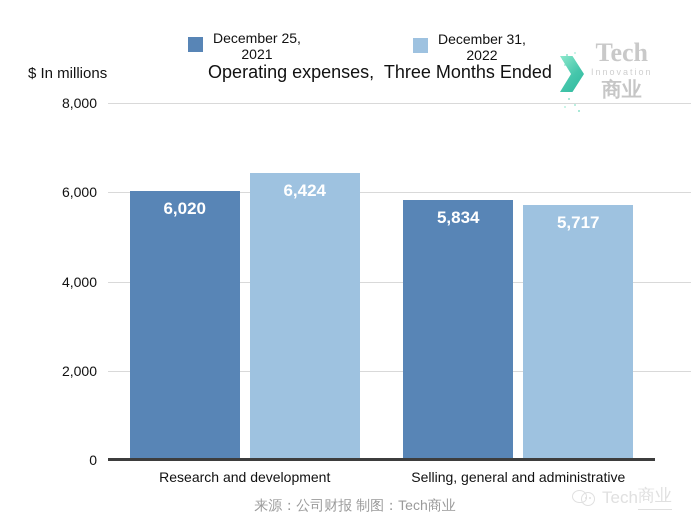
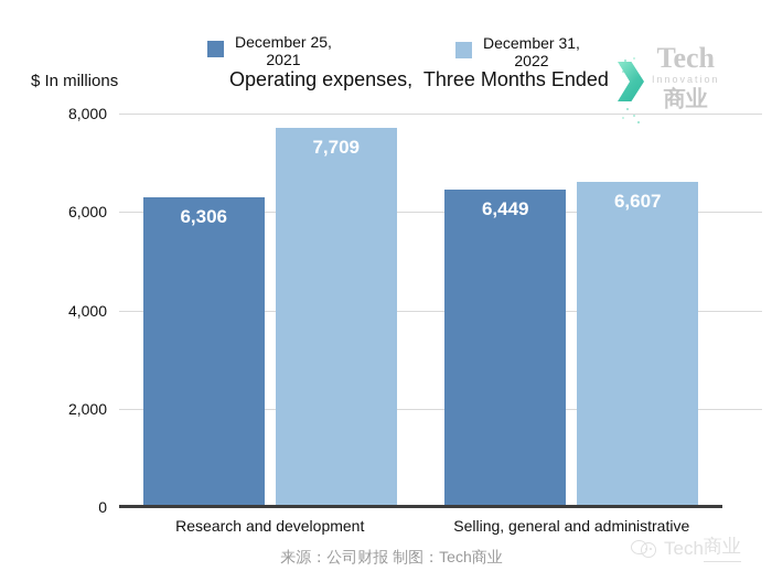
December 25, 2021/Research and development: 6,020 -> 6,306
December 31, 2022/Research and development: 6,424 -> 7,709
December 25, 2021/Selling, general and administrative: 5,834 -> 6,449
December 31, 2022/Selling, general and administrative: 5,717 -> 6,607
